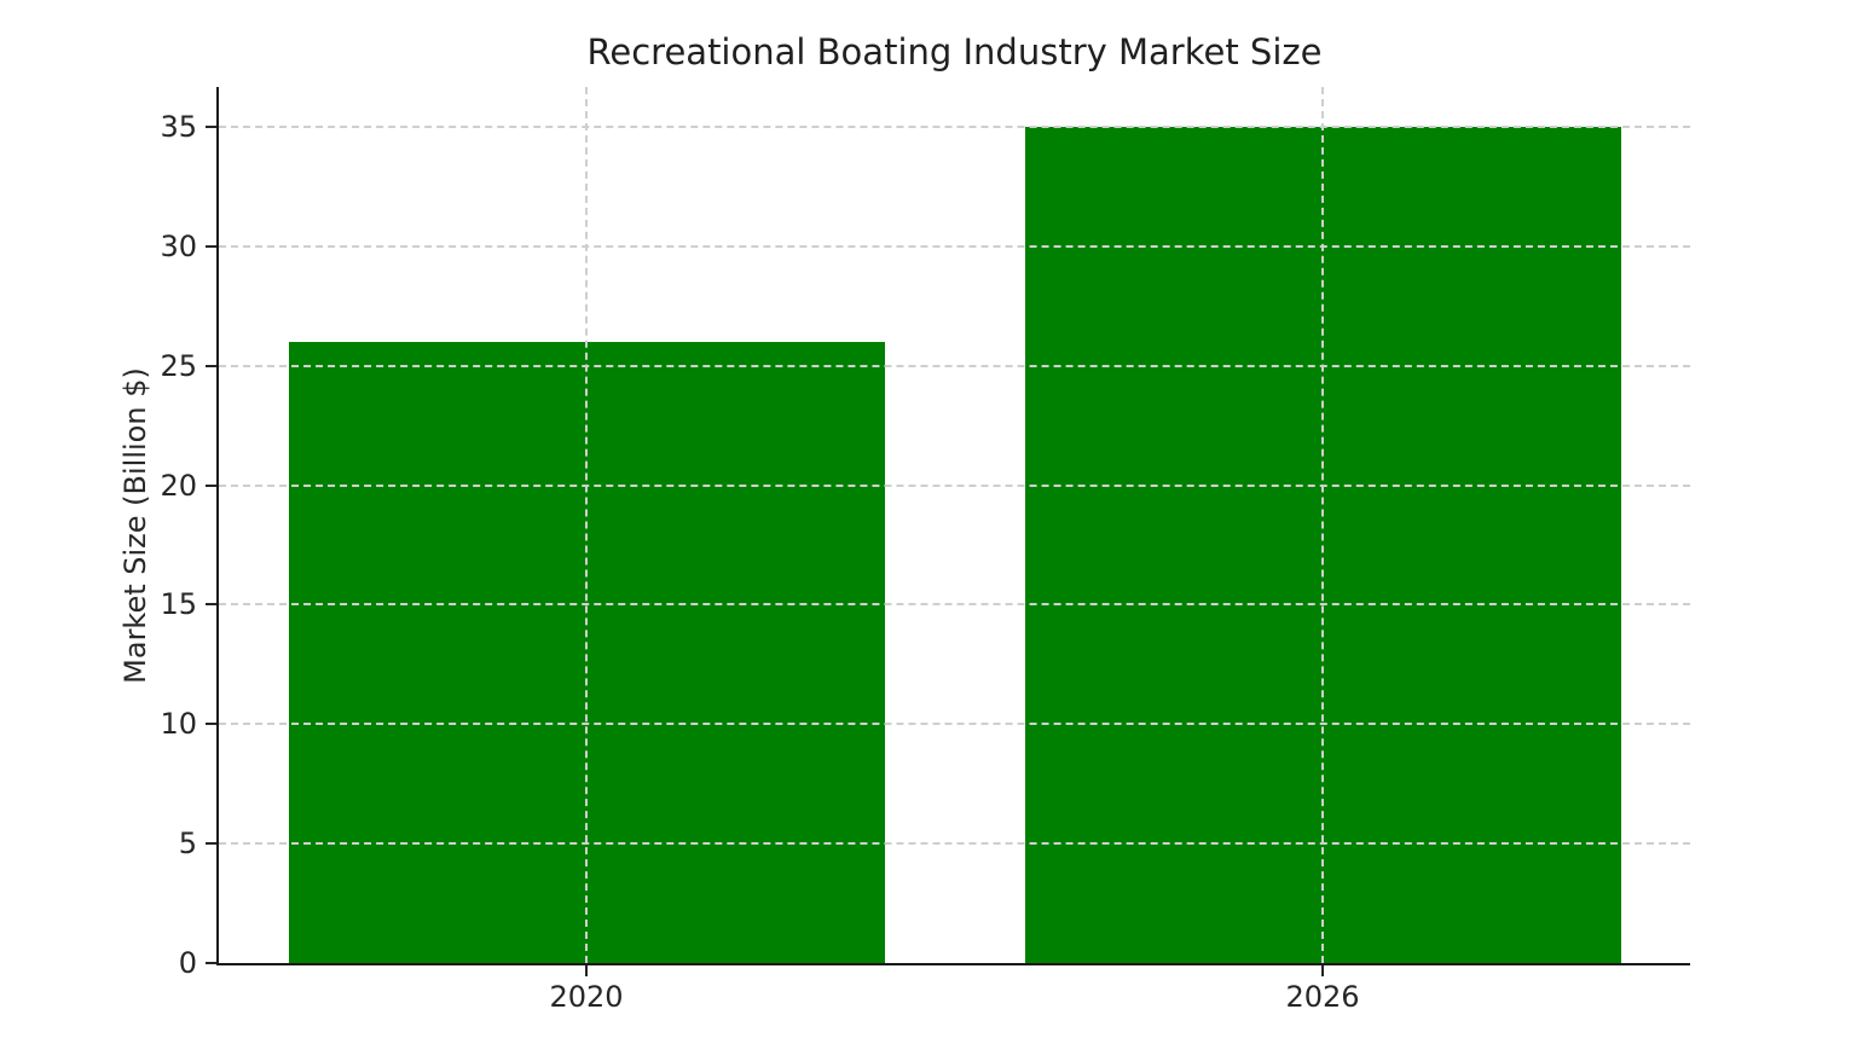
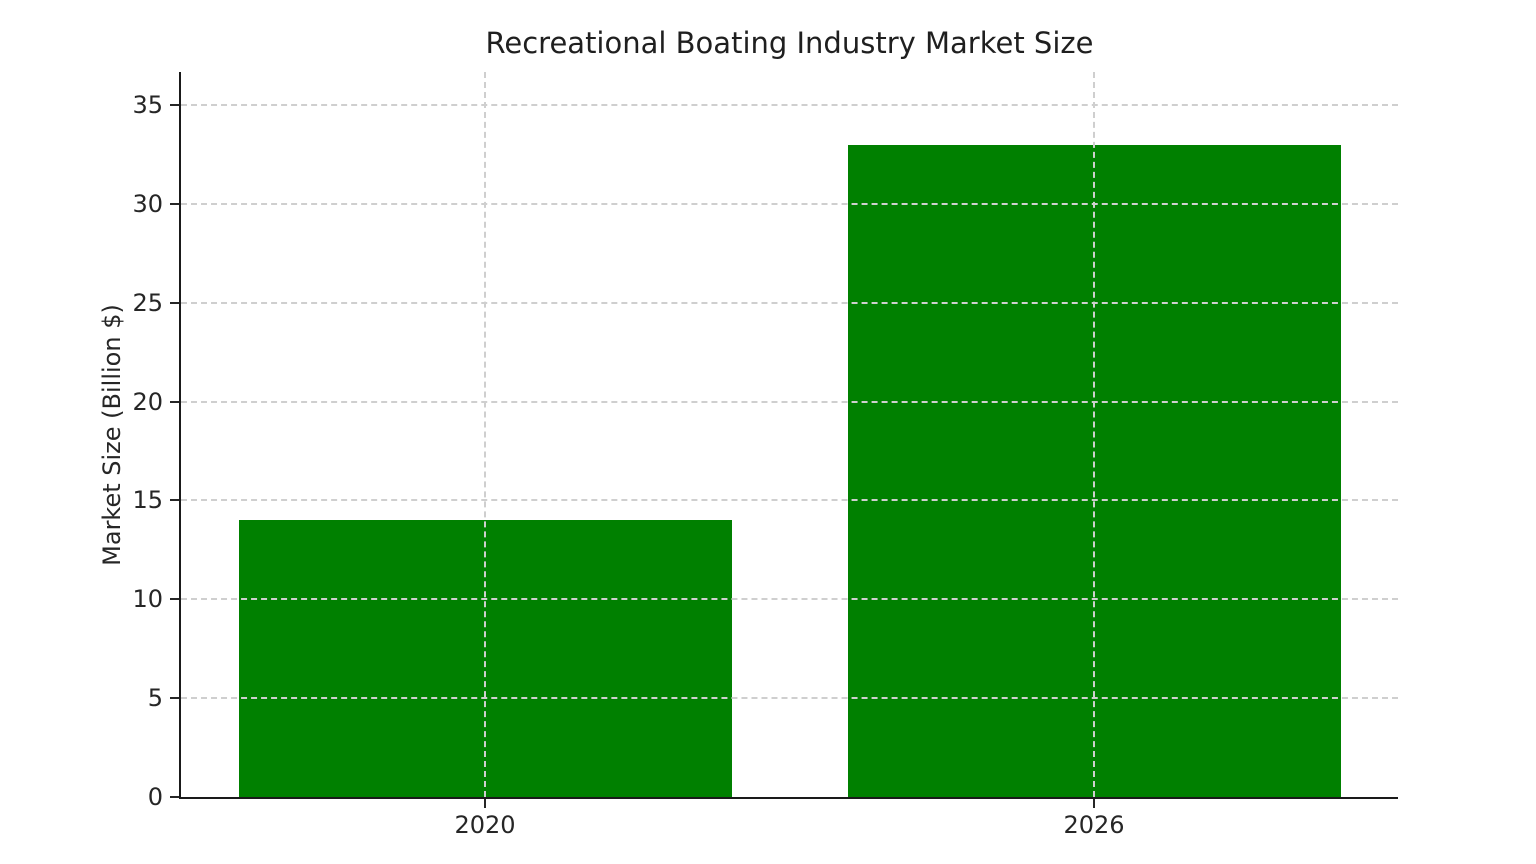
2020: 26 -> 14
2026: 35 -> 33
